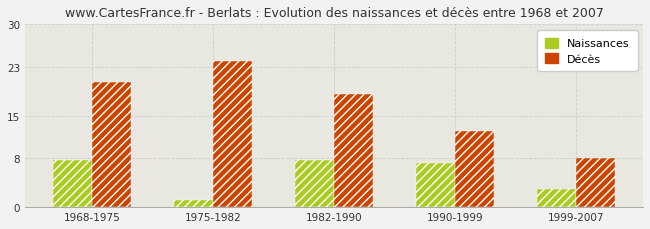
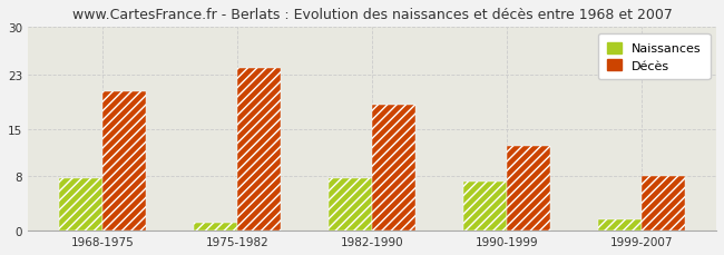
Naissances/1999-2007: 3.0 -> 1.6
